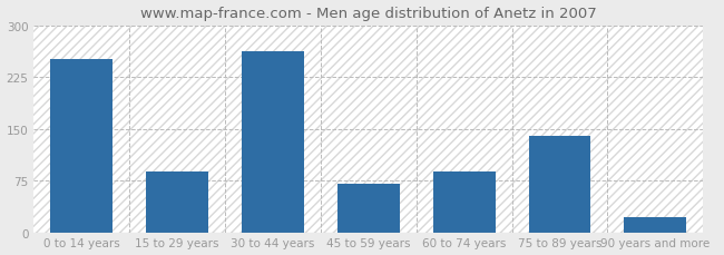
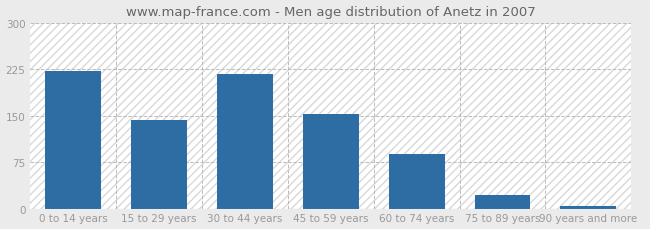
0 to 14 years: 252 -> 222
15 to 29 years: 88 -> 143
30 to 44 years: 262 -> 218
45 to 59 years: 70 -> 152
75 to 89 years: 140 -> 22
90 years and more: 22 -> 4
